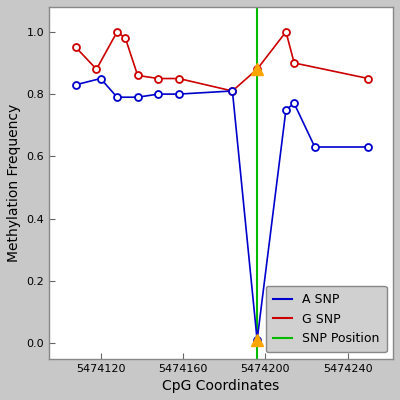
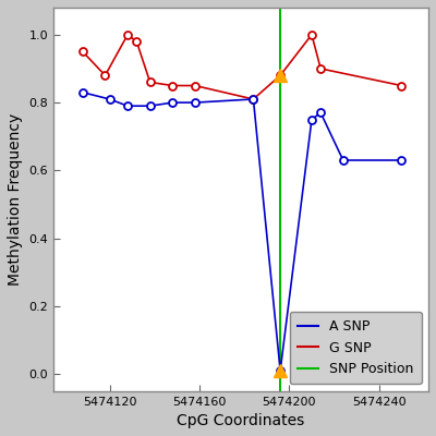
A SNP/5474120: 0.85 -> 0.81
